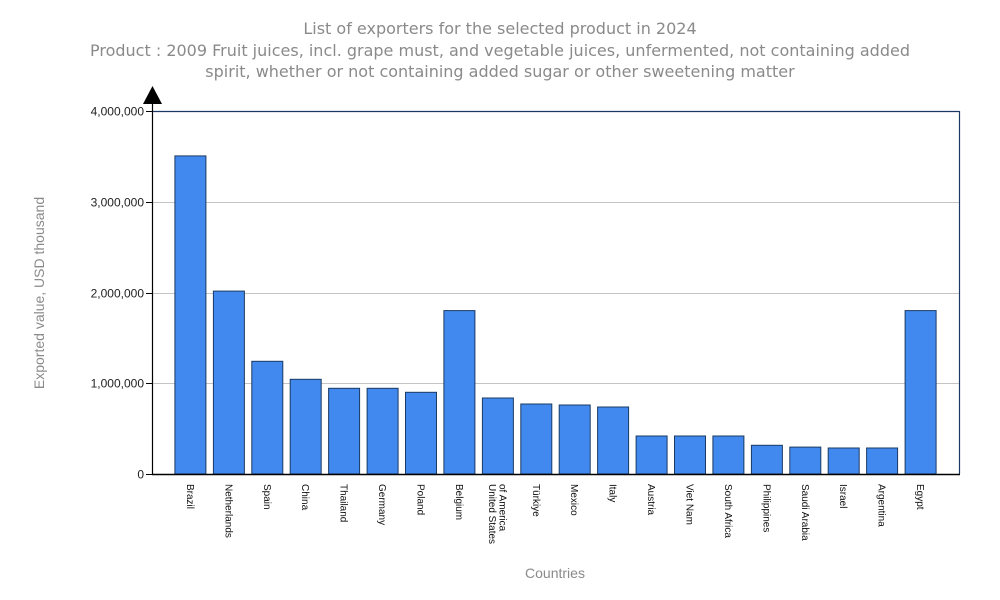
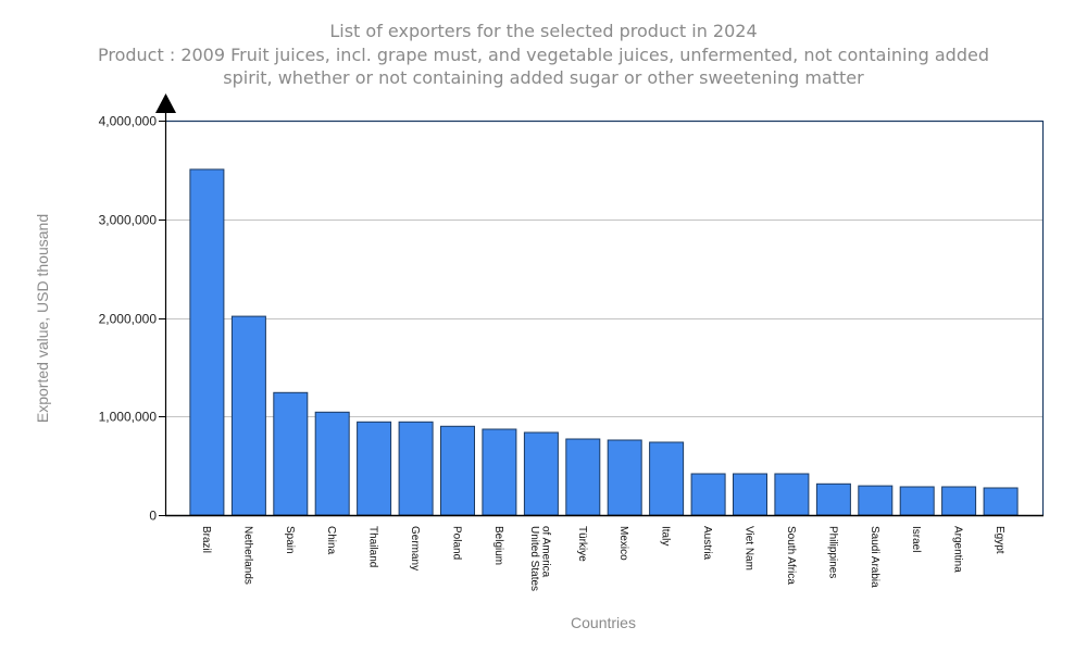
Belgium: 1800000 -> 900000
Egypt: 1800000 -> 300000
